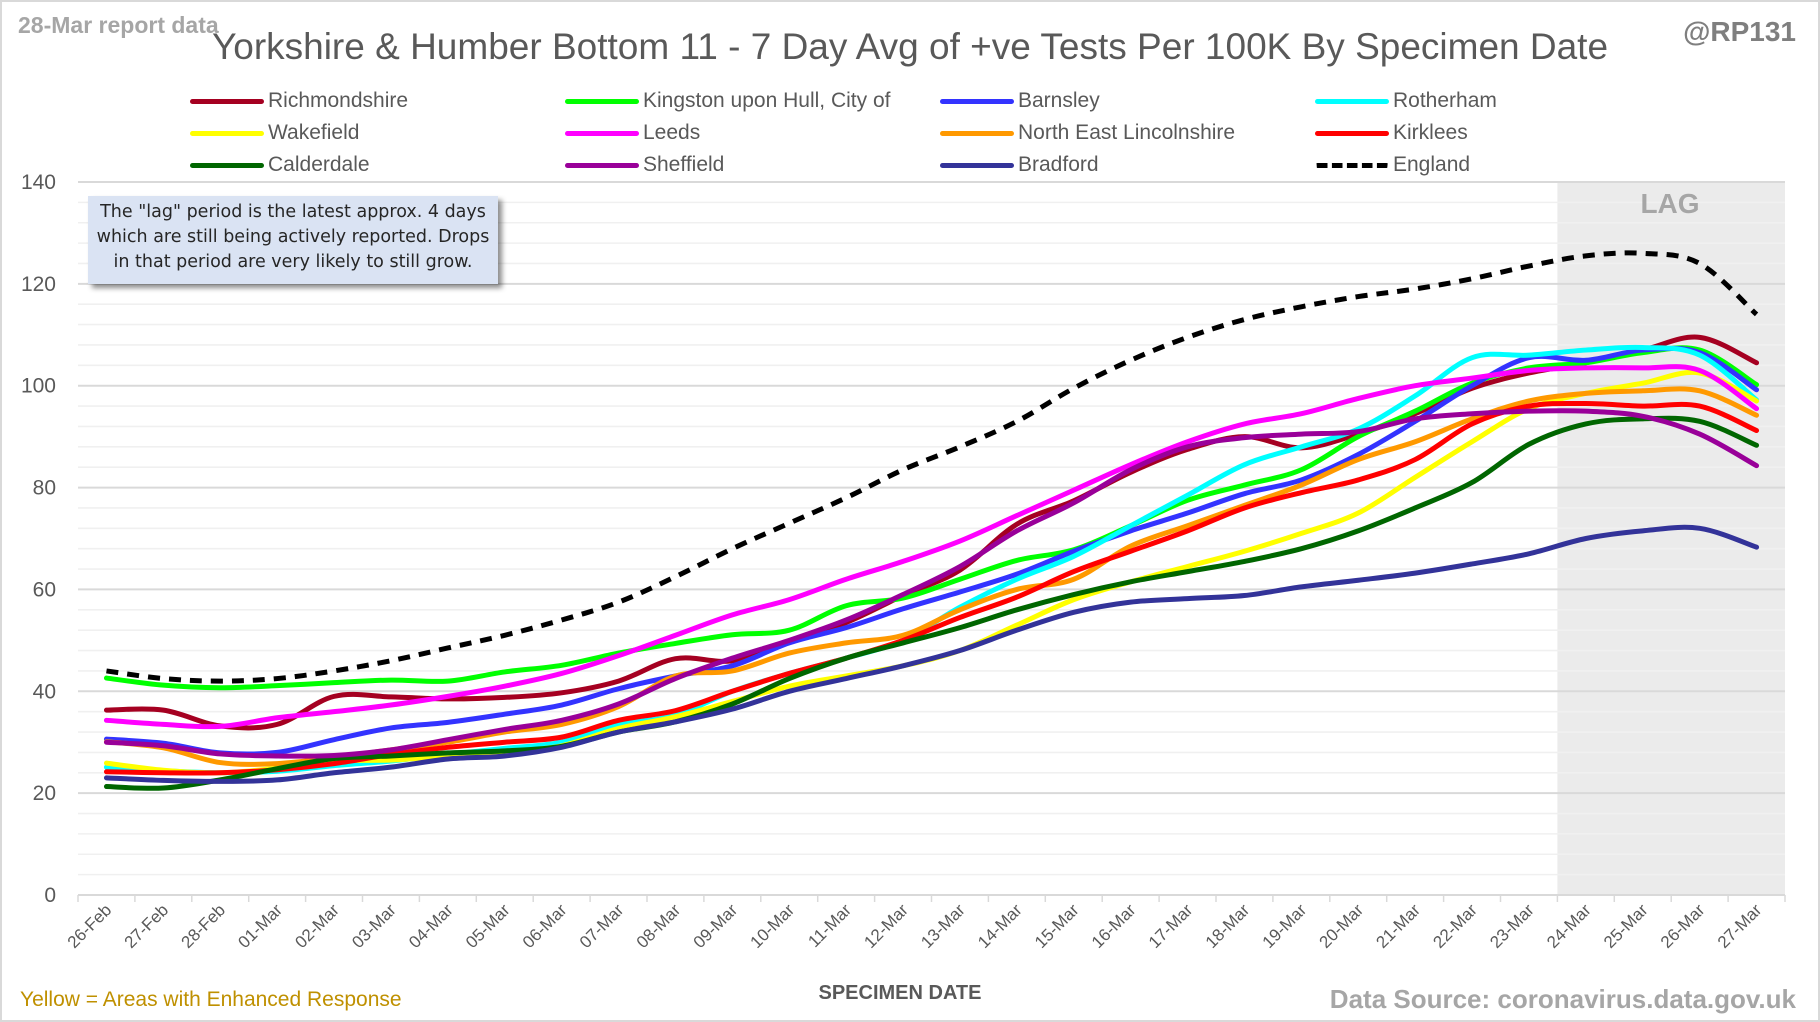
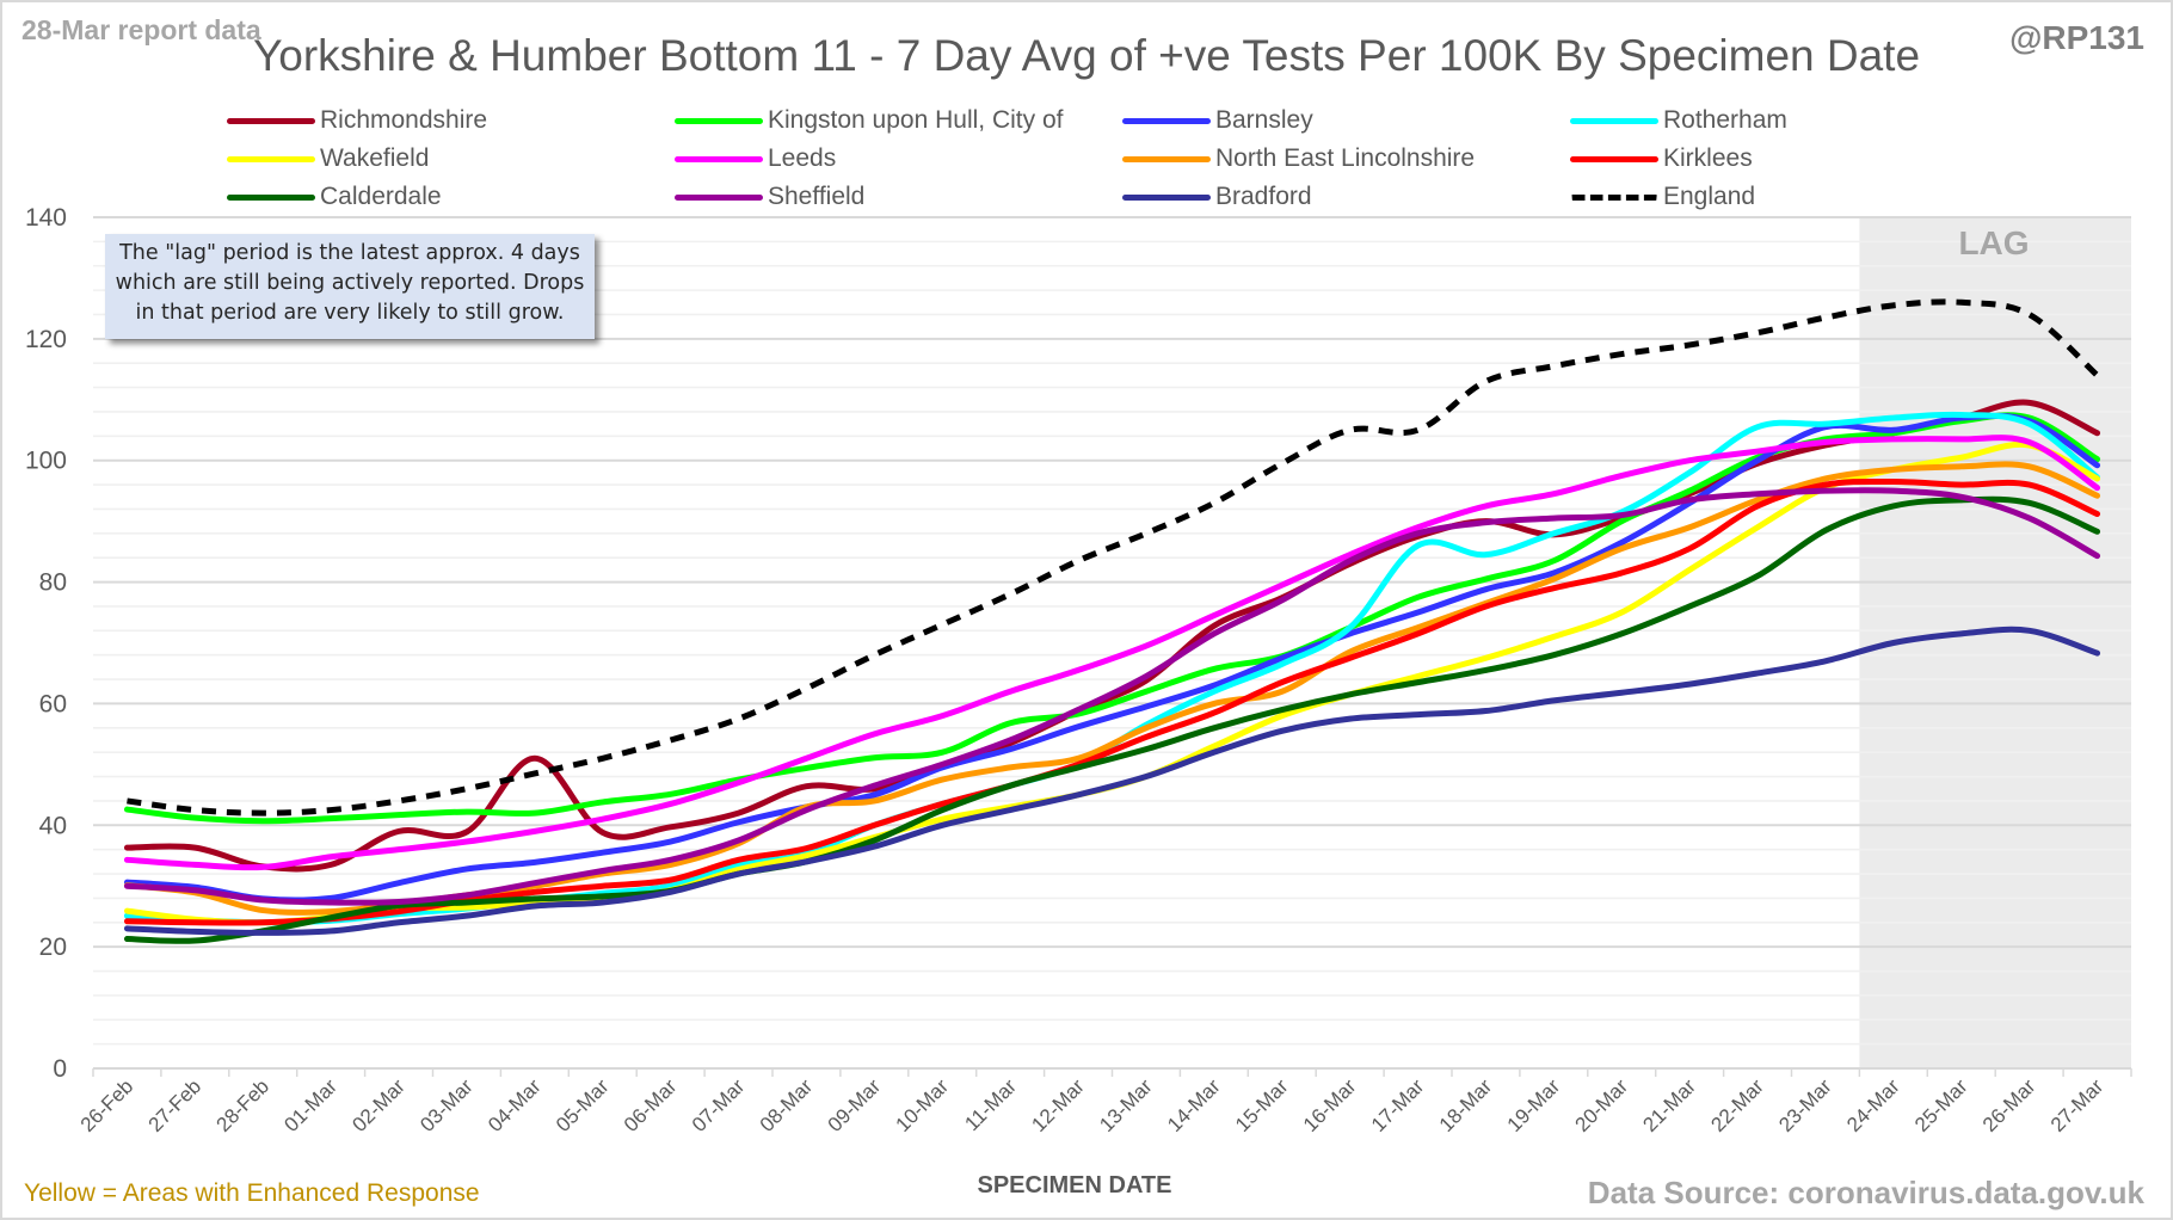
Richmondshire/04-Mar: 38 -> 51
Rotherham/17-Mar: 78 -> 86
England/17-Mar: 110 -> 105
